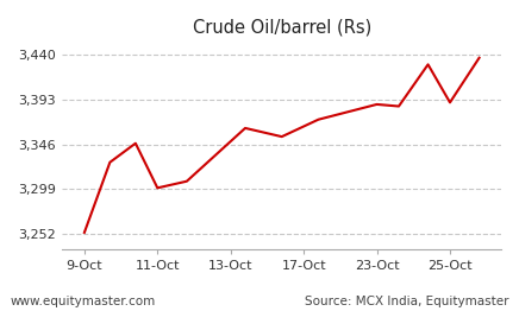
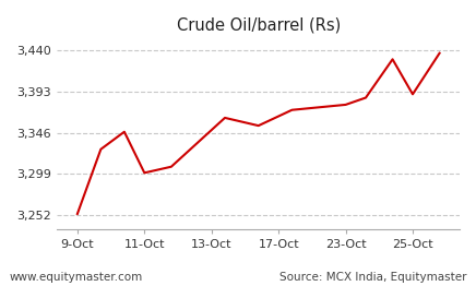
23-Oct: 3,388 -> 3,378
